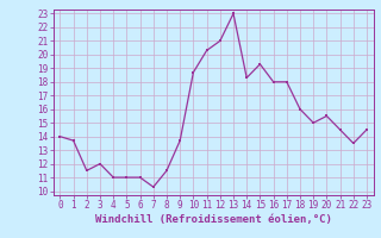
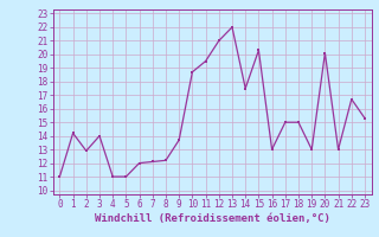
0: 14.0 -> 11.0
1: 13.7 -> 14.2
2: 11.5 -> 12.9
3: 12.0 -> 14.0
6: 11.0 -> 12.0
7: 10.3 -> 12.1
8: 11.5 -> 12.2
11: 20.3 -> 19.5
13: 23.0 -> 22.0
14: 18.3 -> 17.5
15: 19.3 -> 20.3
16: 18.0 -> 13.0
17: 18.0 -> 15.0
18: 16.0 -> 15.0
19: 15.0 -> 13.0
20: 15.5 -> 20.1
21: 14.5 -> 13.0
22: 13.5 -> 16.7
23: 14.5 -> 15.3
